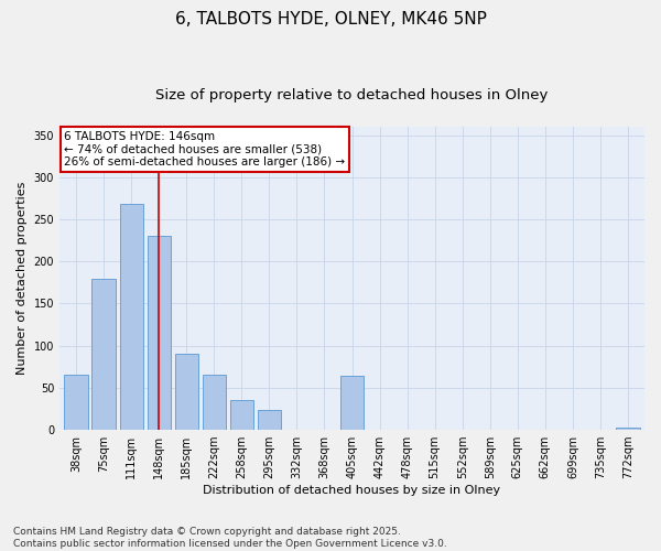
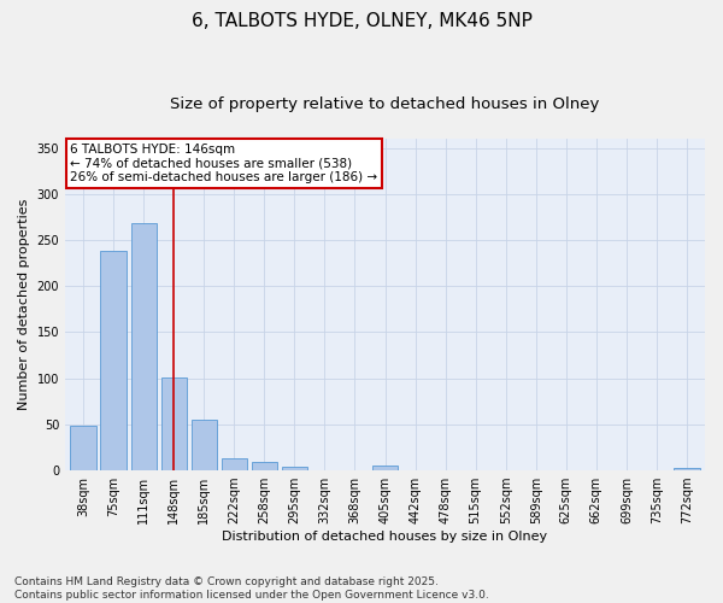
38sqm: 66 -> 48
75sqm: 180 -> 238
148sqm: 230 -> 101
185sqm: 90 -> 55
222sqm: 66 -> 13
258sqm: 36 -> 9
295sqm: 24 -> 4
405sqm: 64 -> 5
